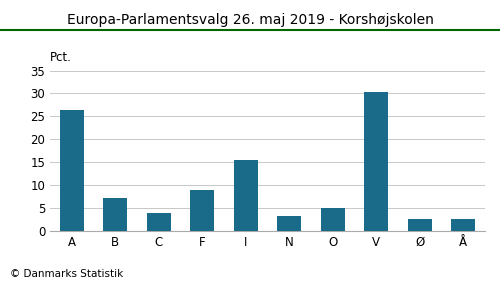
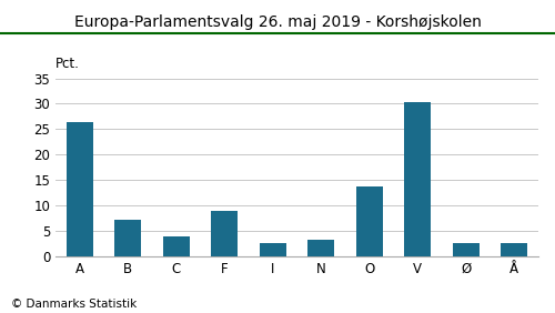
I: 15.5 -> 2.6
O: 5.0 -> 13.8
